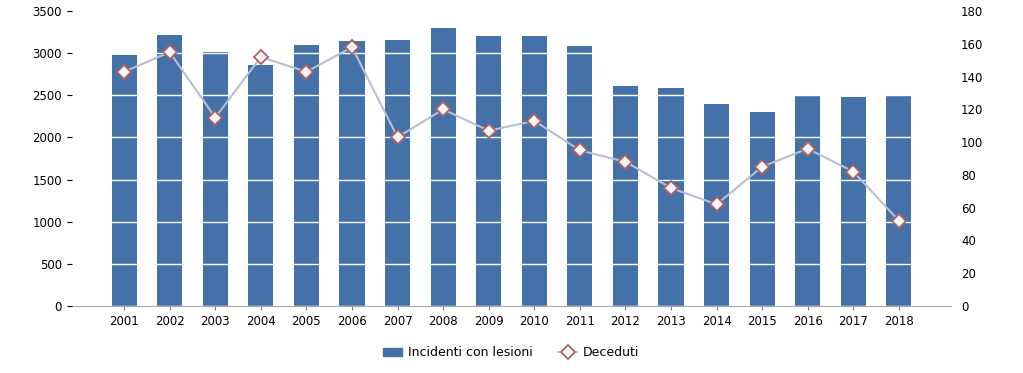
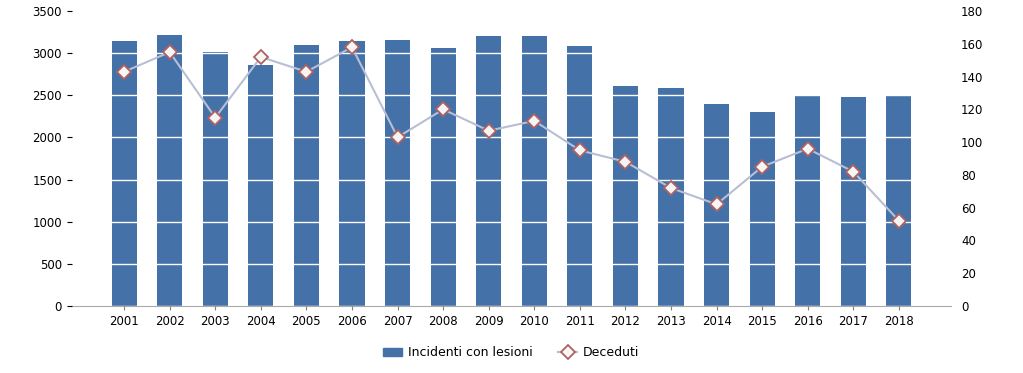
Incidenti con lesioni/2001: 2980 -> 3150
Incidenti con lesioni/2008: 3300 -> 3060
